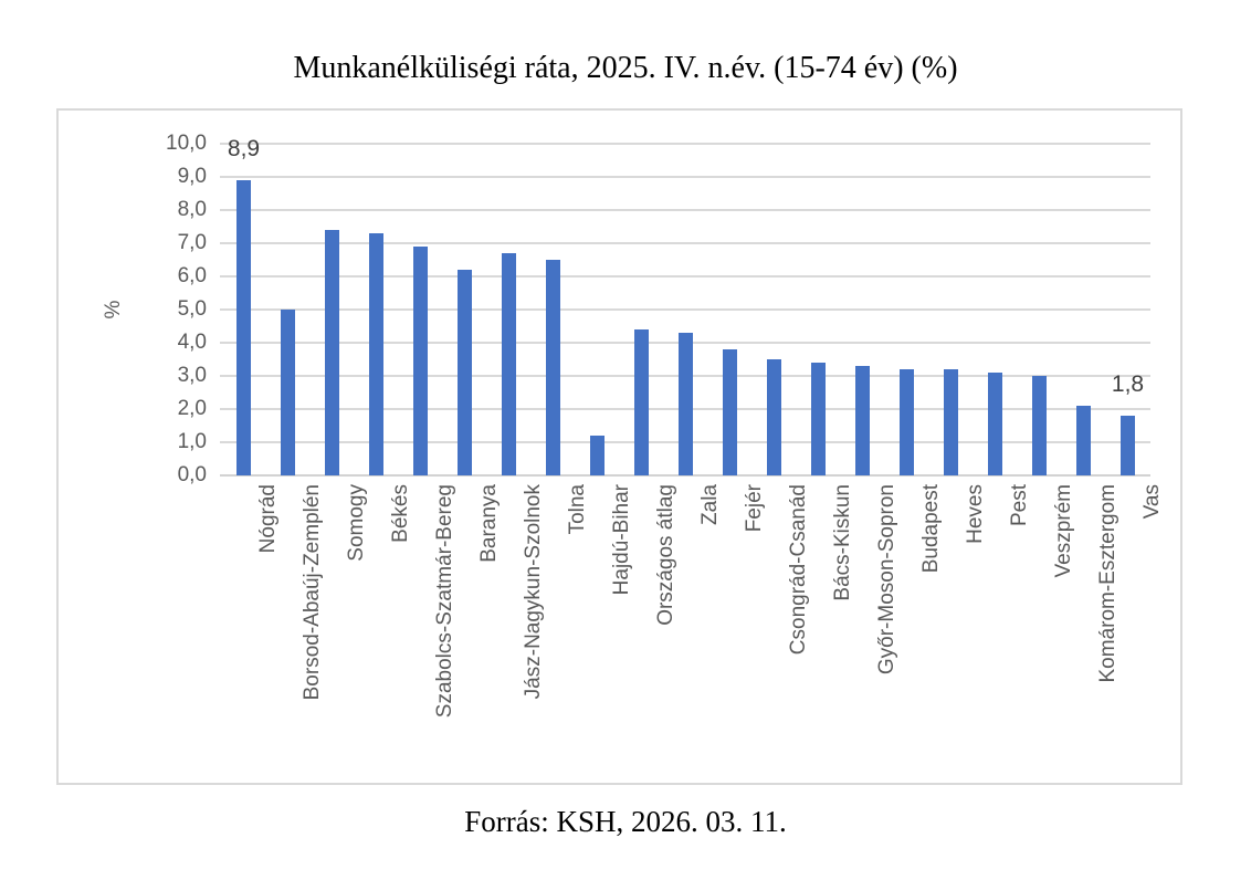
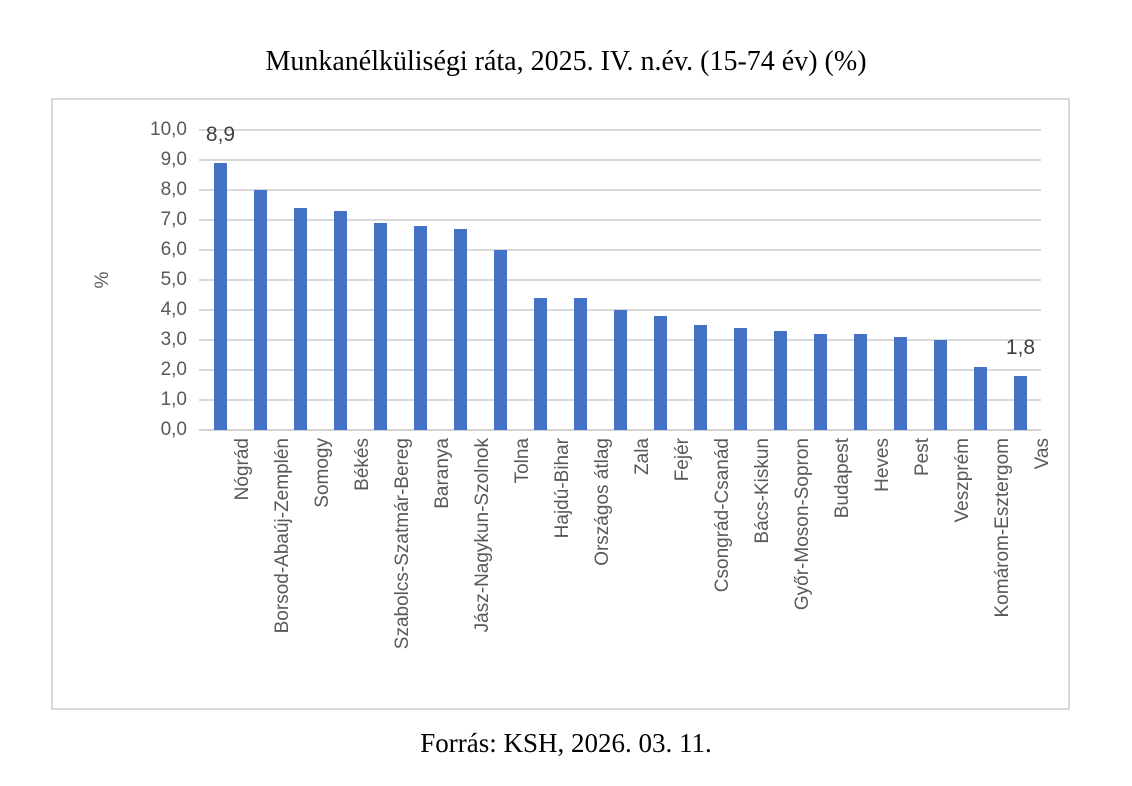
Borsod-Abaúj-Zemplén: 5,0 -> 8,0
Baranya: 6,2 -> 6,8
Tolna: 6,5 -> 6,0
Hajdú-Bihar: 1,2 -> 4,4
Zala: 4,3 -> 4,0
